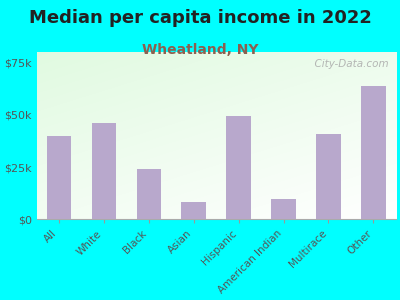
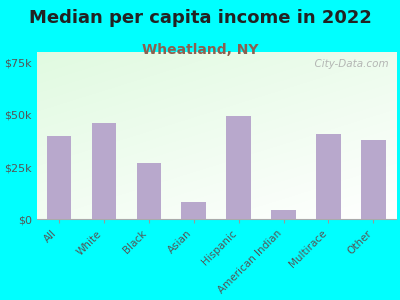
Black: $24.0k -> $27.0k
American Indian: $10.0k -> $4.5k
Other: $64.0k -> $38.0k
